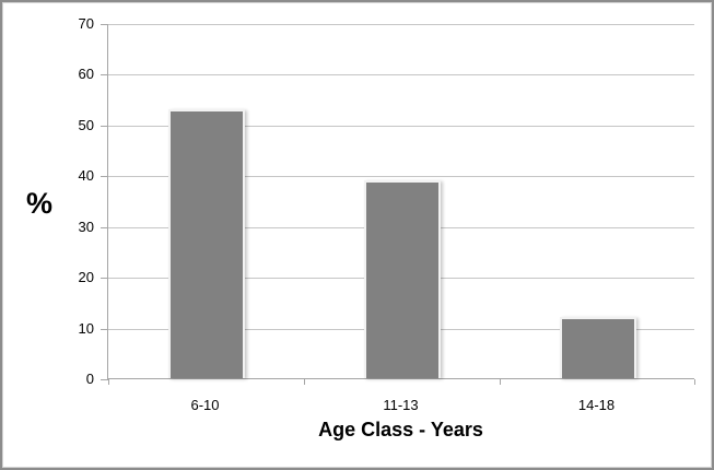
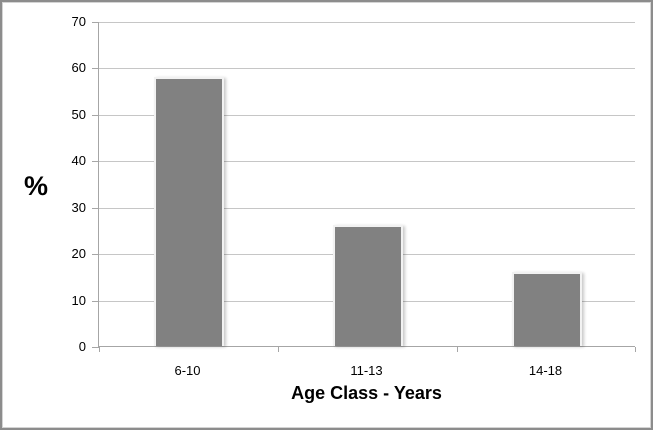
6-10: 53 -> 58
11-13: 39 -> 26
14-18: 12 -> 16
